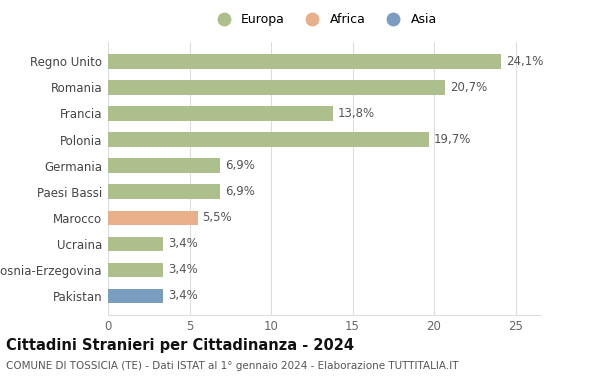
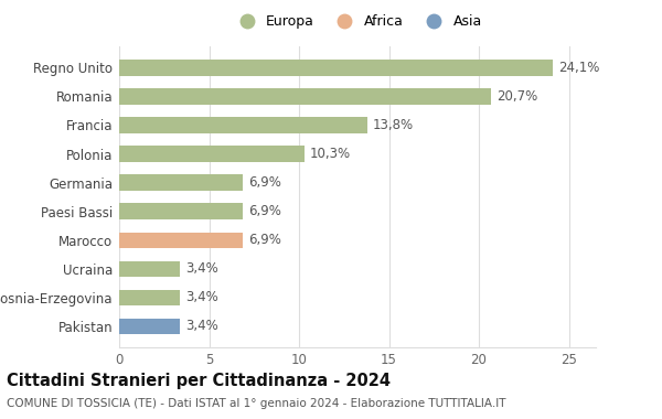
Polonia: 19,7% -> 10,3%
Marocco: 5,5% -> 6,9%
